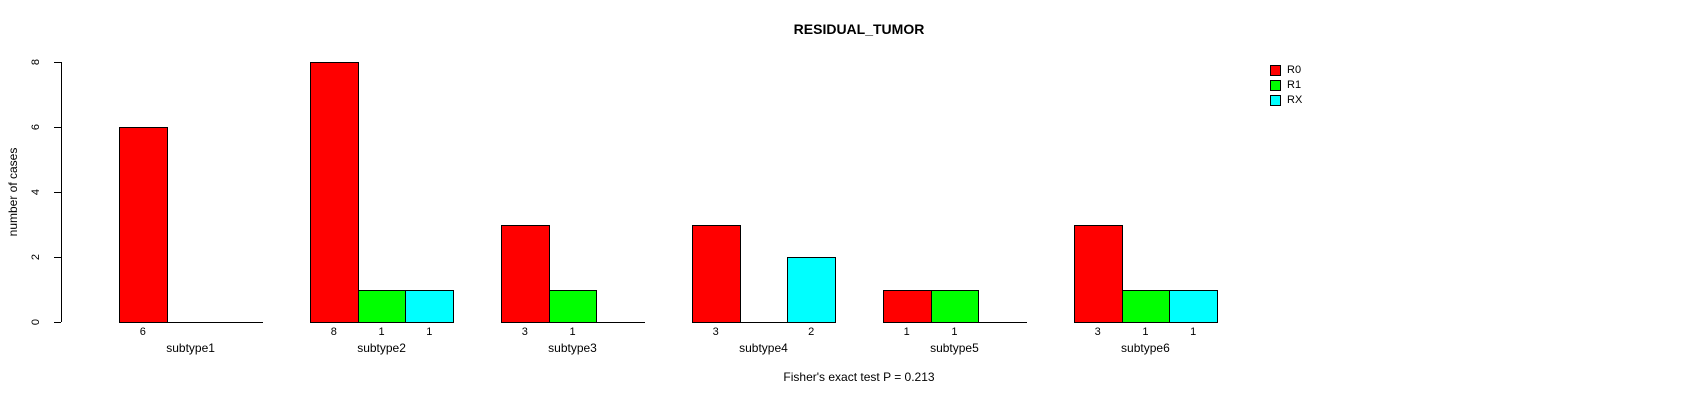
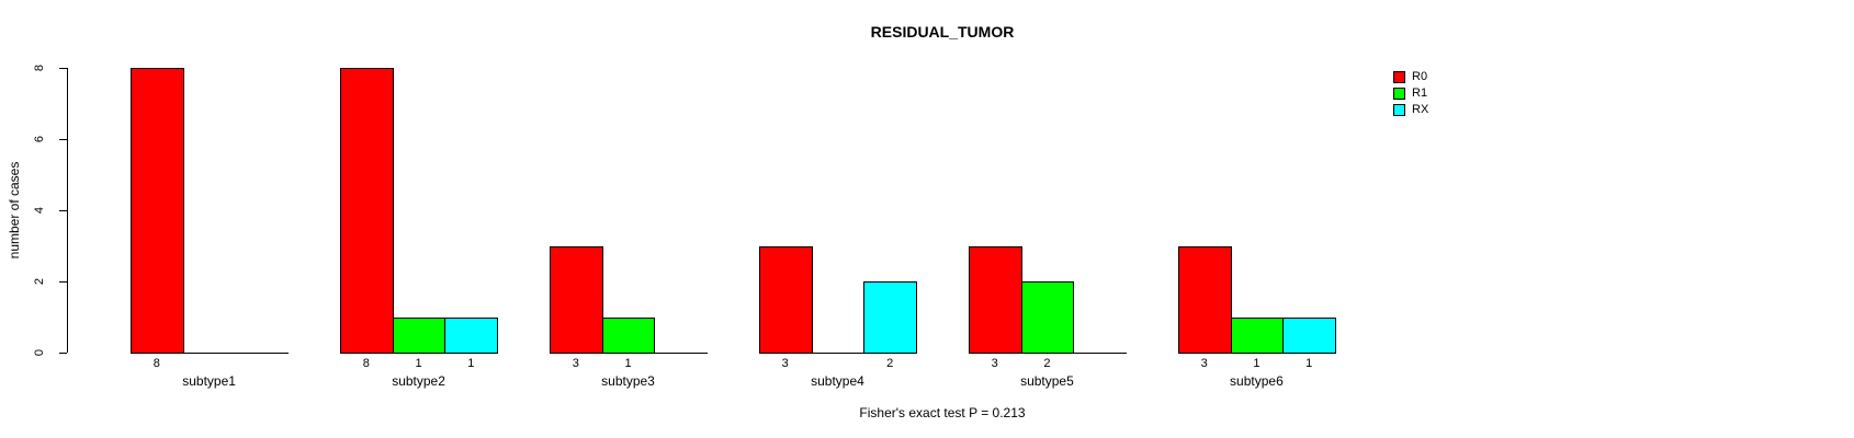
R0/subtype1: 6 -> 8
R0/subtype5: 1 -> 3
R1/subtype5: 1 -> 2
